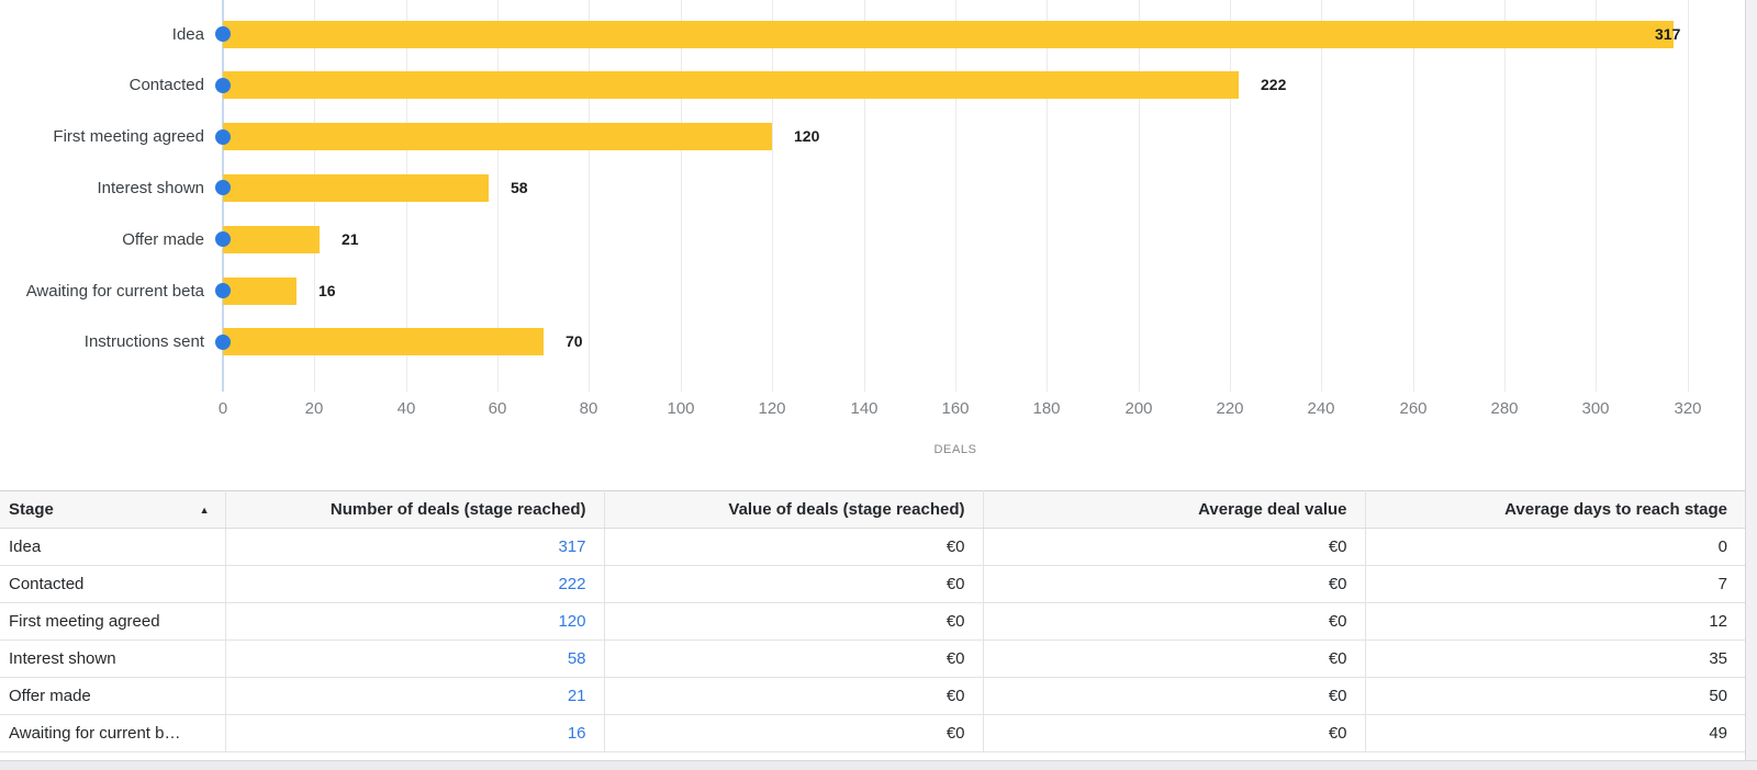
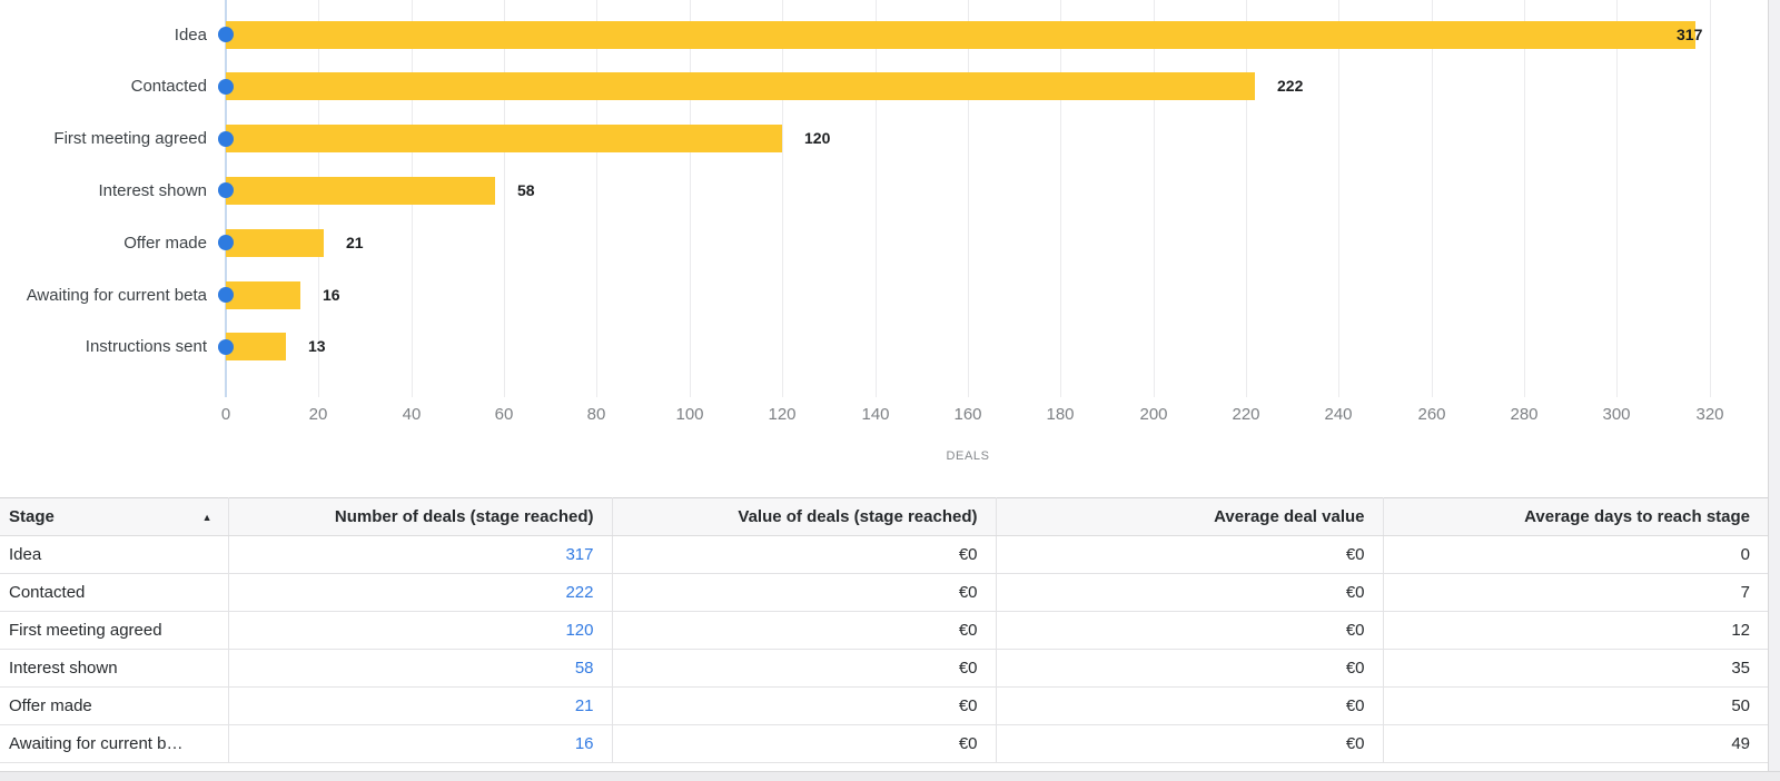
Instructions sent: 70 -> 13
